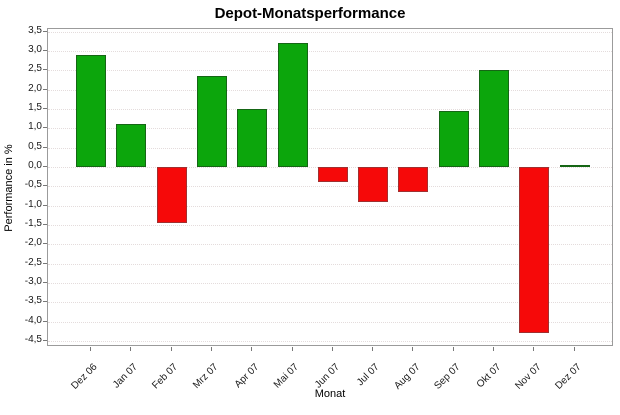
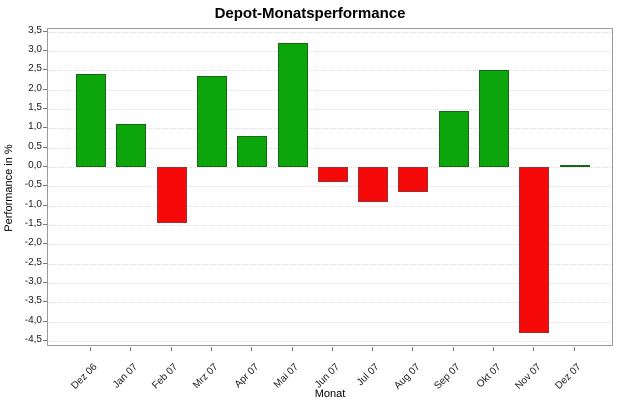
Dez 06: 2,9 -> 2,4
Apr 07: 1,5 -> 0,8
